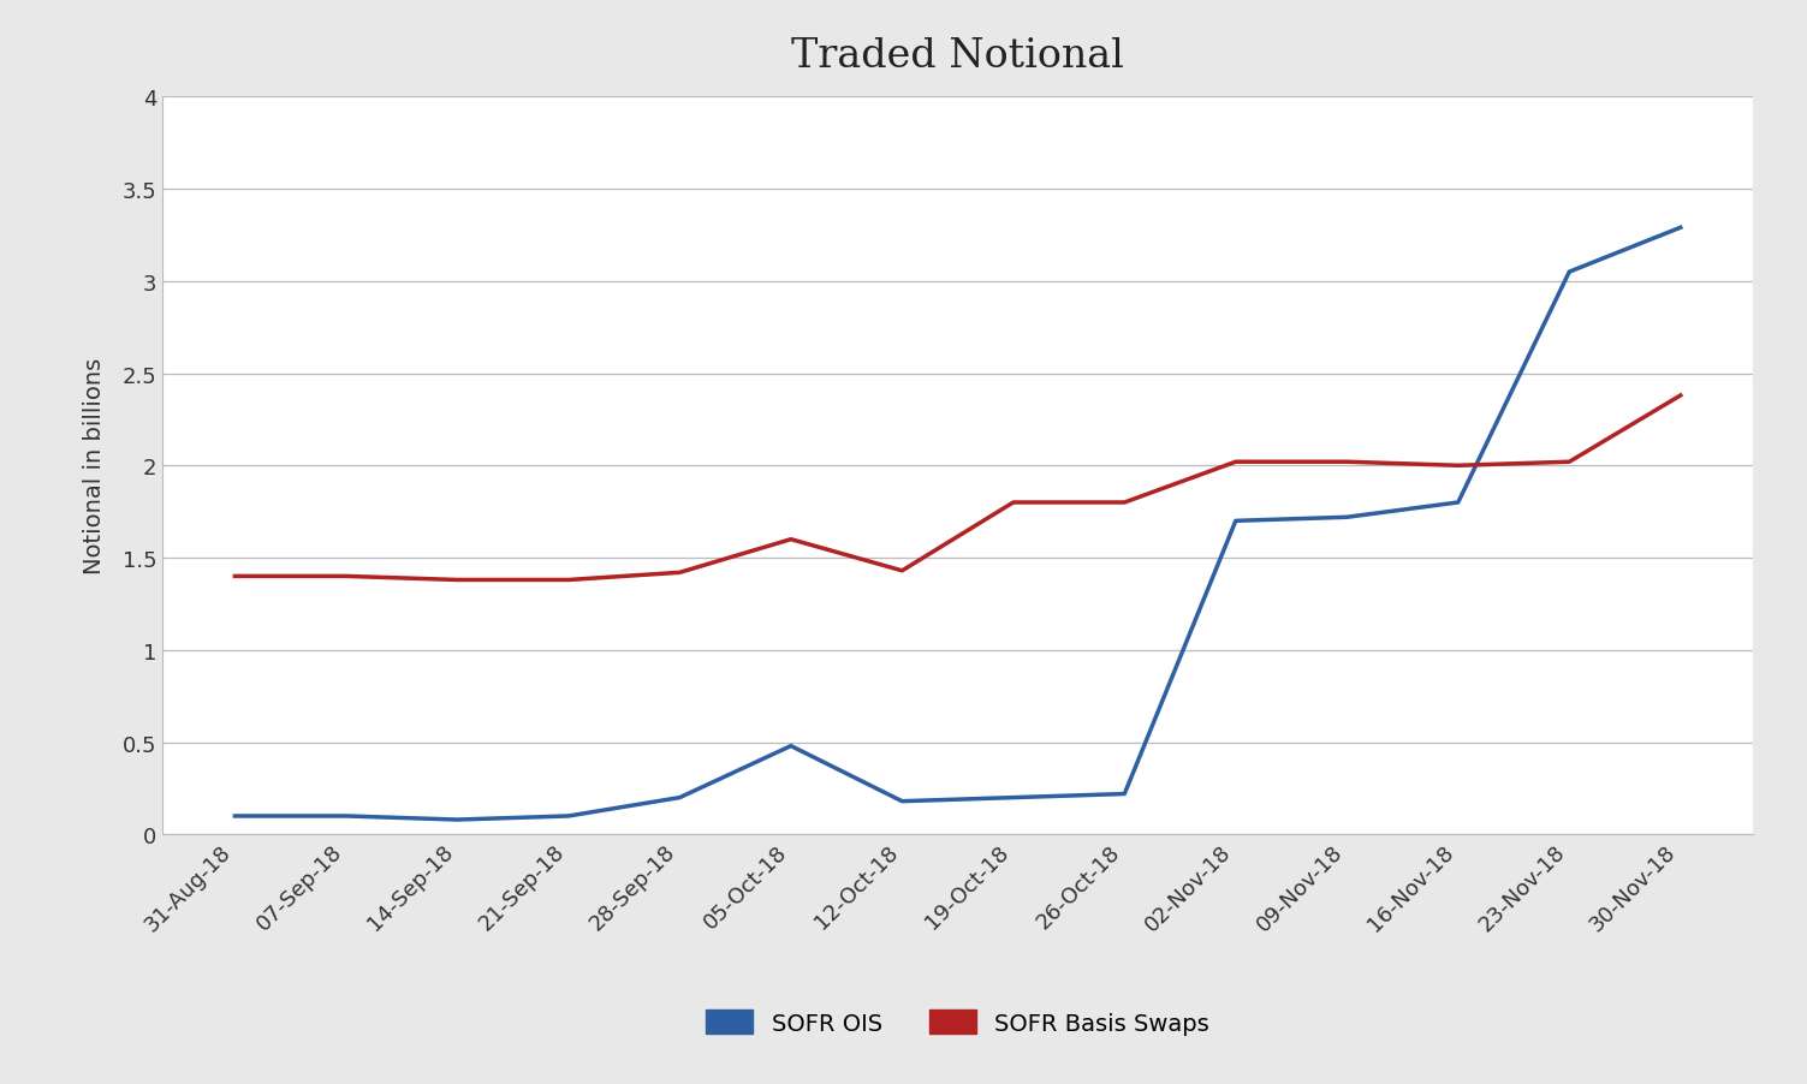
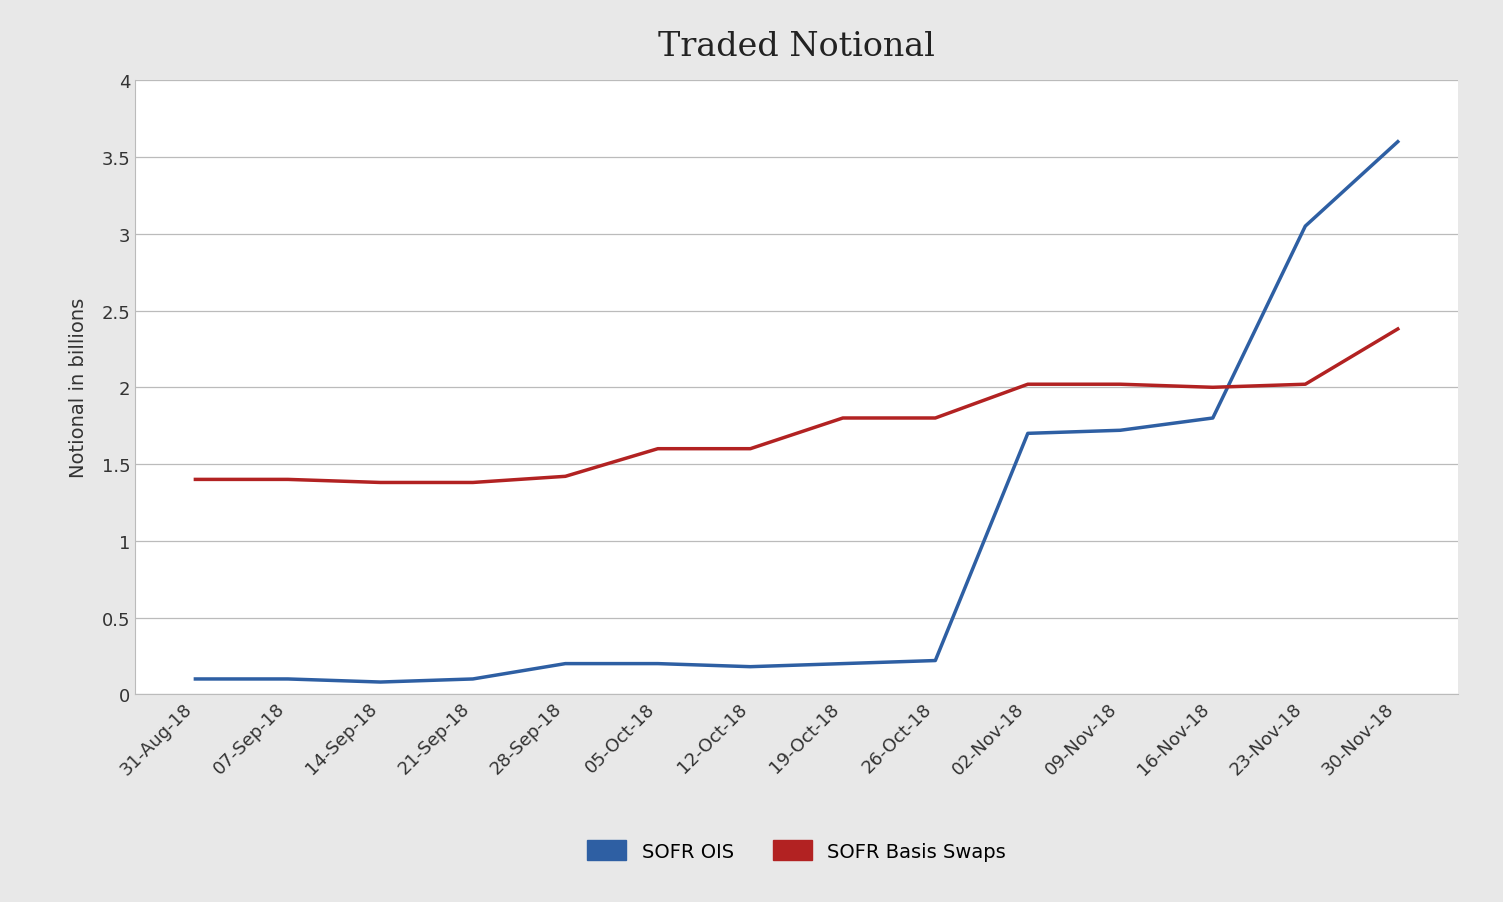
SOFR OIS/05-Oct-18: 0.48 -> 0.20
SOFR Basis Swaps/12-Oct-18: 1.43 -> 1.60
SOFR OIS/30-Nov-18: 3.29 -> 3.60
